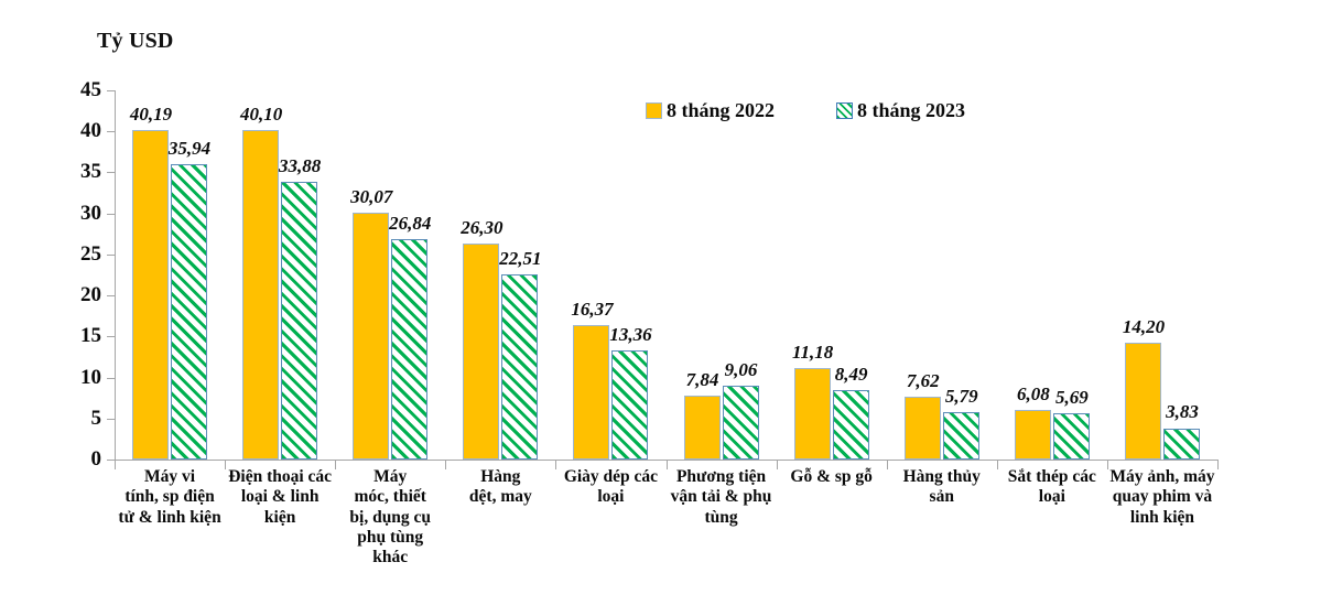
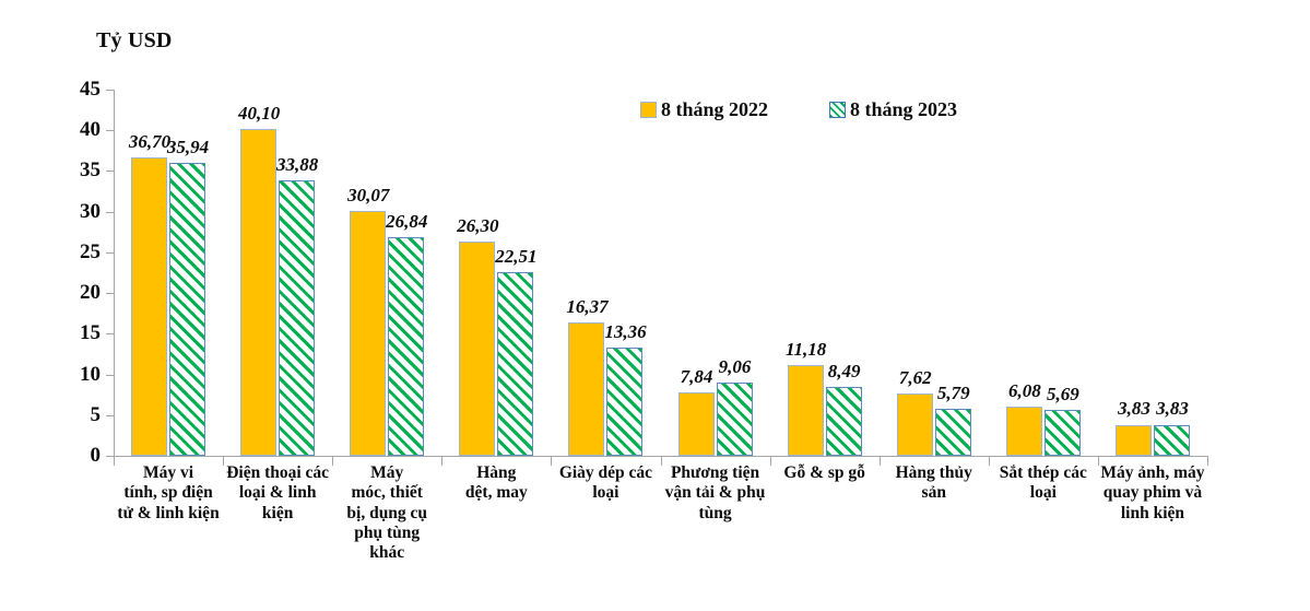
8 tháng 2022/Máy vi tính, sp điện tử & linh kiện: 40,19 -> 36,70
8 tháng 2022/Máy ảnh, máy quay phim và linh kiện: 14,20 -> 3,83
